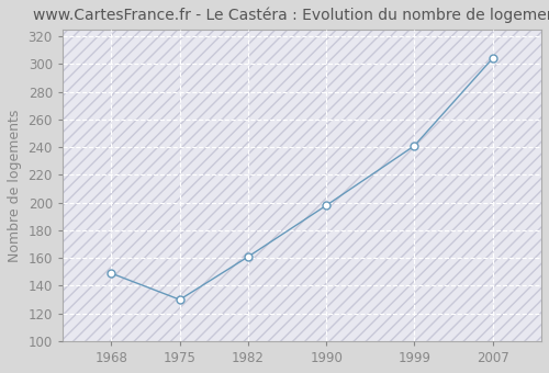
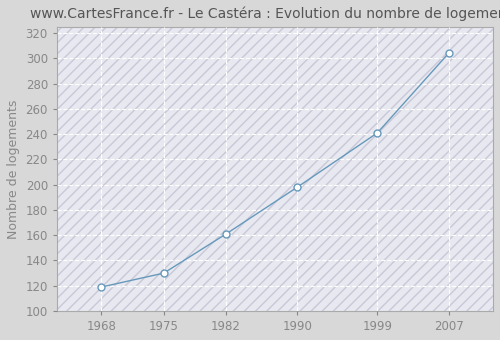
1968: 149 -> 119
